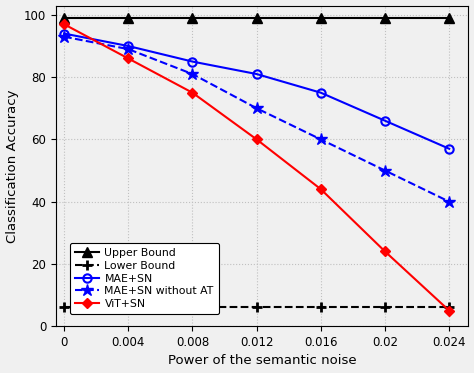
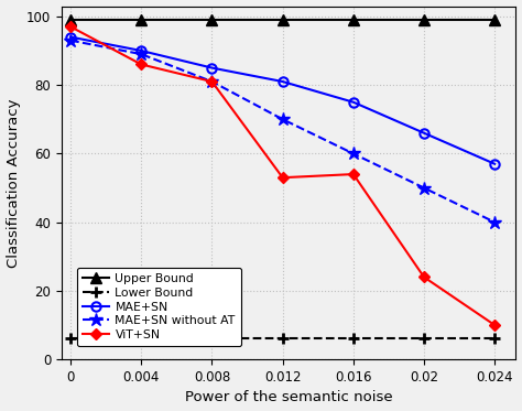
ViT+SN/0.008: 75 -> 81
ViT+SN/0.012: 60 -> 53
ViT+SN/0.016: 44 -> 54
ViT+SN/0.024: 5 -> 10
